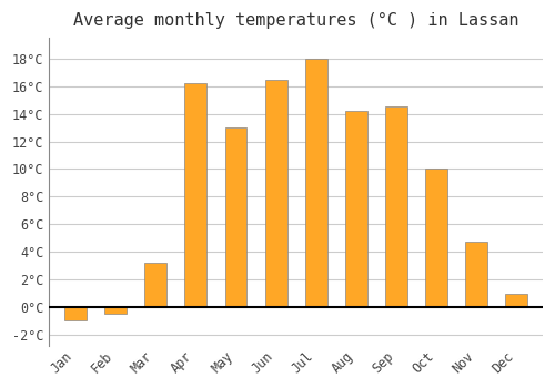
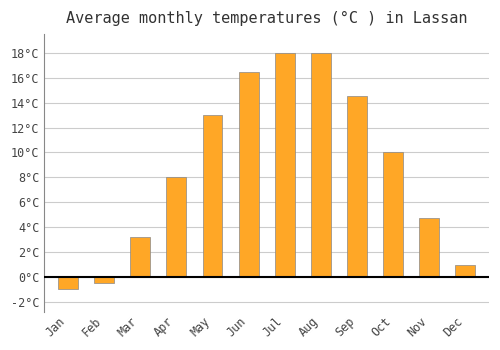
Apr: 16.2°C -> 8.0°C
Aug: 14.2°C -> 18.0°C
